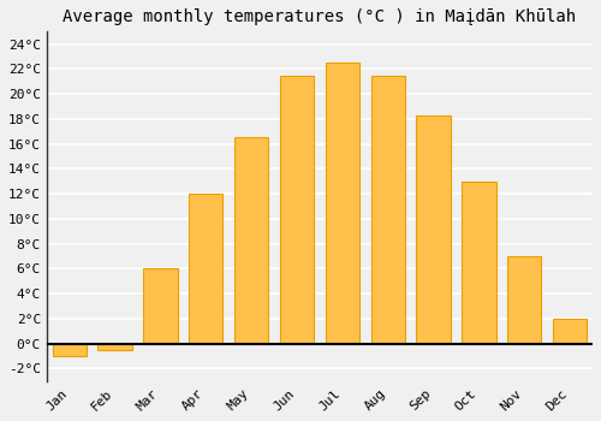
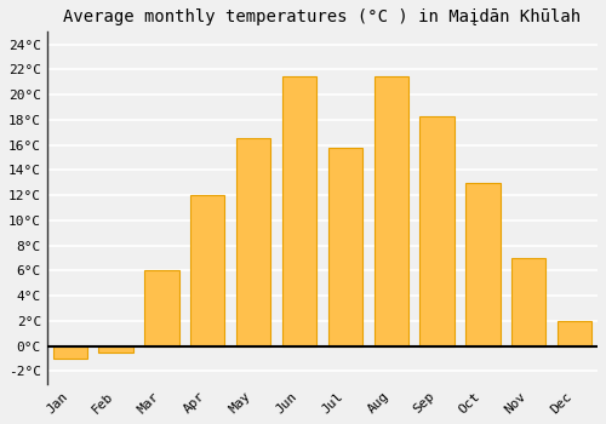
Jul: 22.5°C -> 15.8°C
